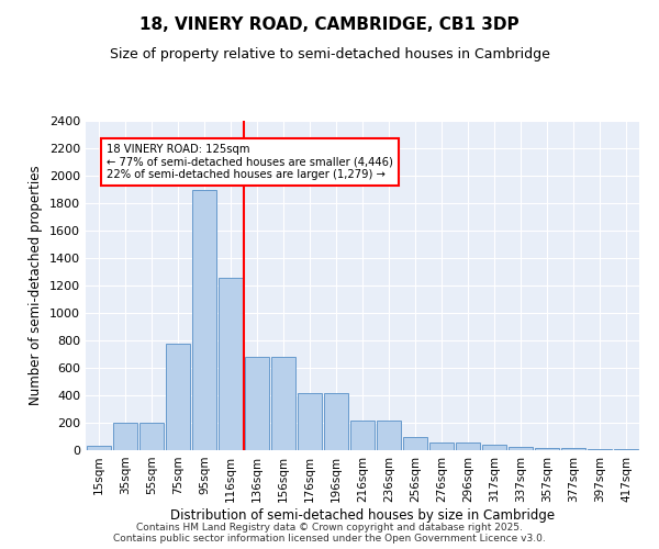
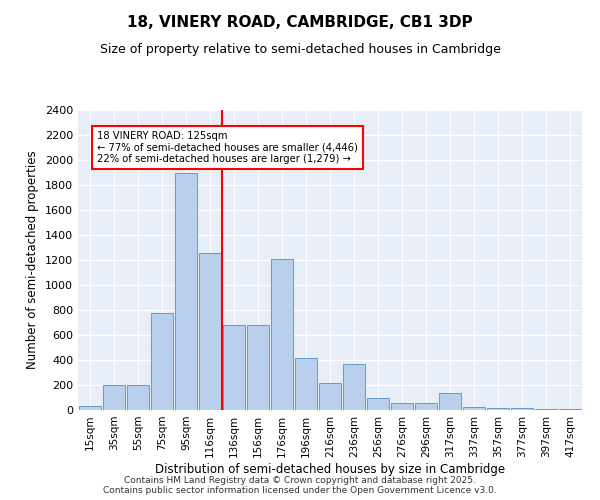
176sqm: 420 -> 1210
236sqm: 220 -> 370
317sqm: 40 -> 140
